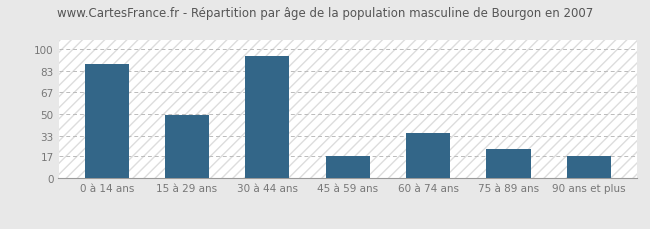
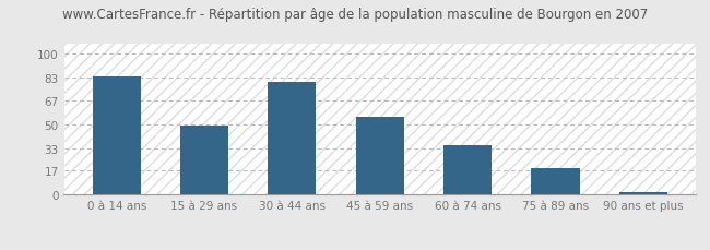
0 à 14 ans: 89 -> 84
30 à 44 ans: 95 -> 80
45 à 59 ans: 17 -> 55
75 à 89 ans: 23 -> 19
90 ans et plus: 17 -> 2
